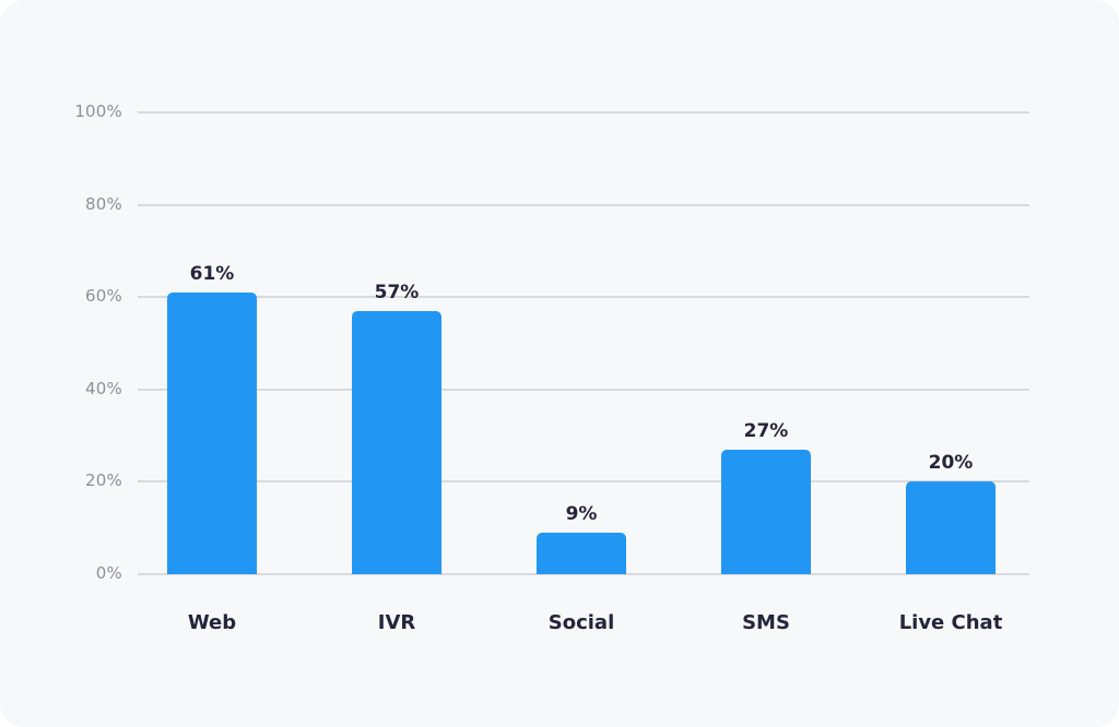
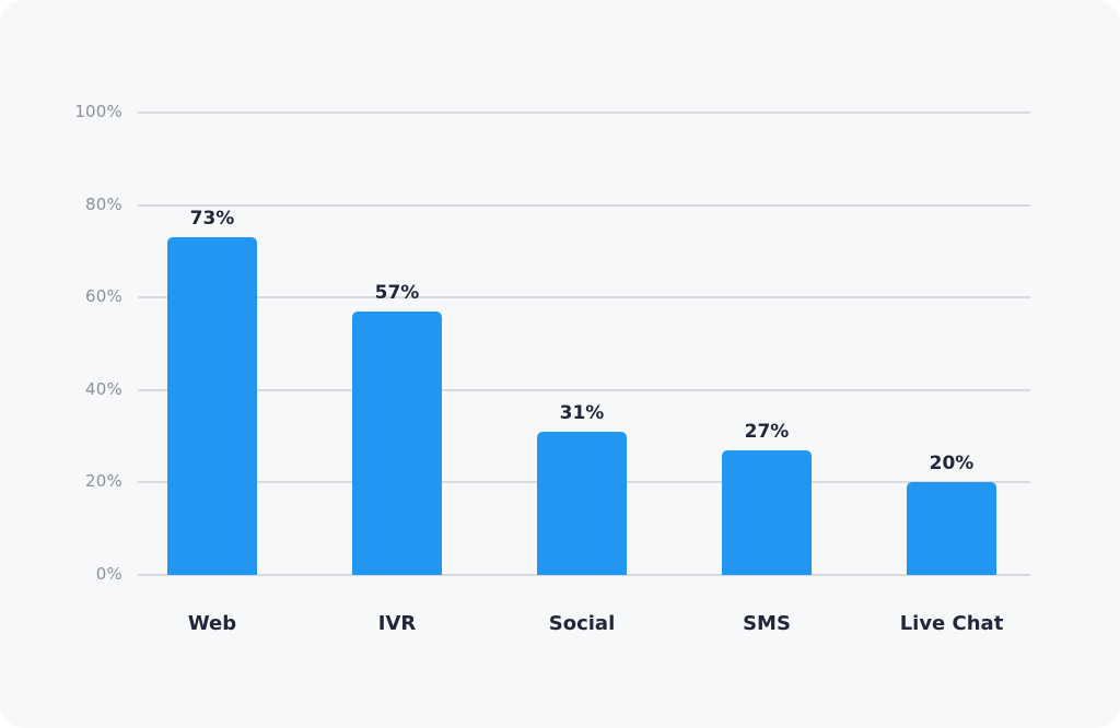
Web: 61% -> 73%
Social: 9% -> 31%
